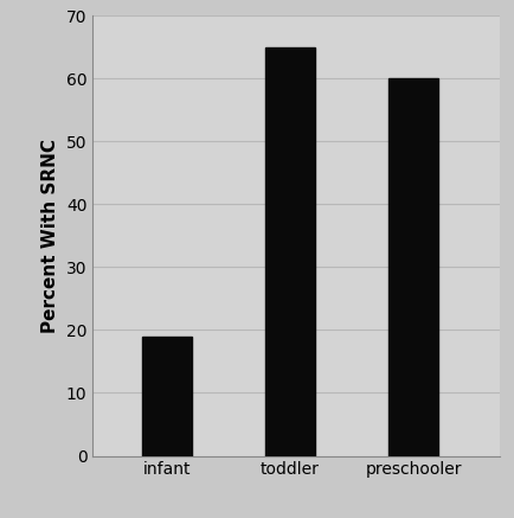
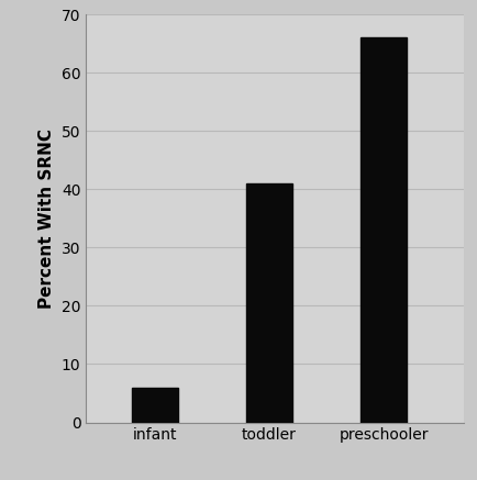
infant: 19 -> 6
toddler: 65 -> 41
preschooler: 60 -> 66
